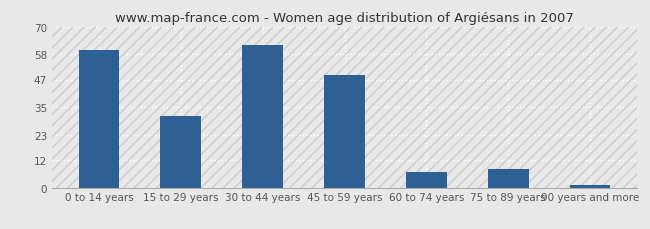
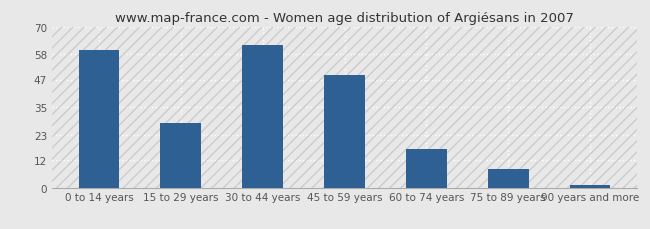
15 to 29 years: 31 -> 28
60 to 74 years: 7 -> 17
